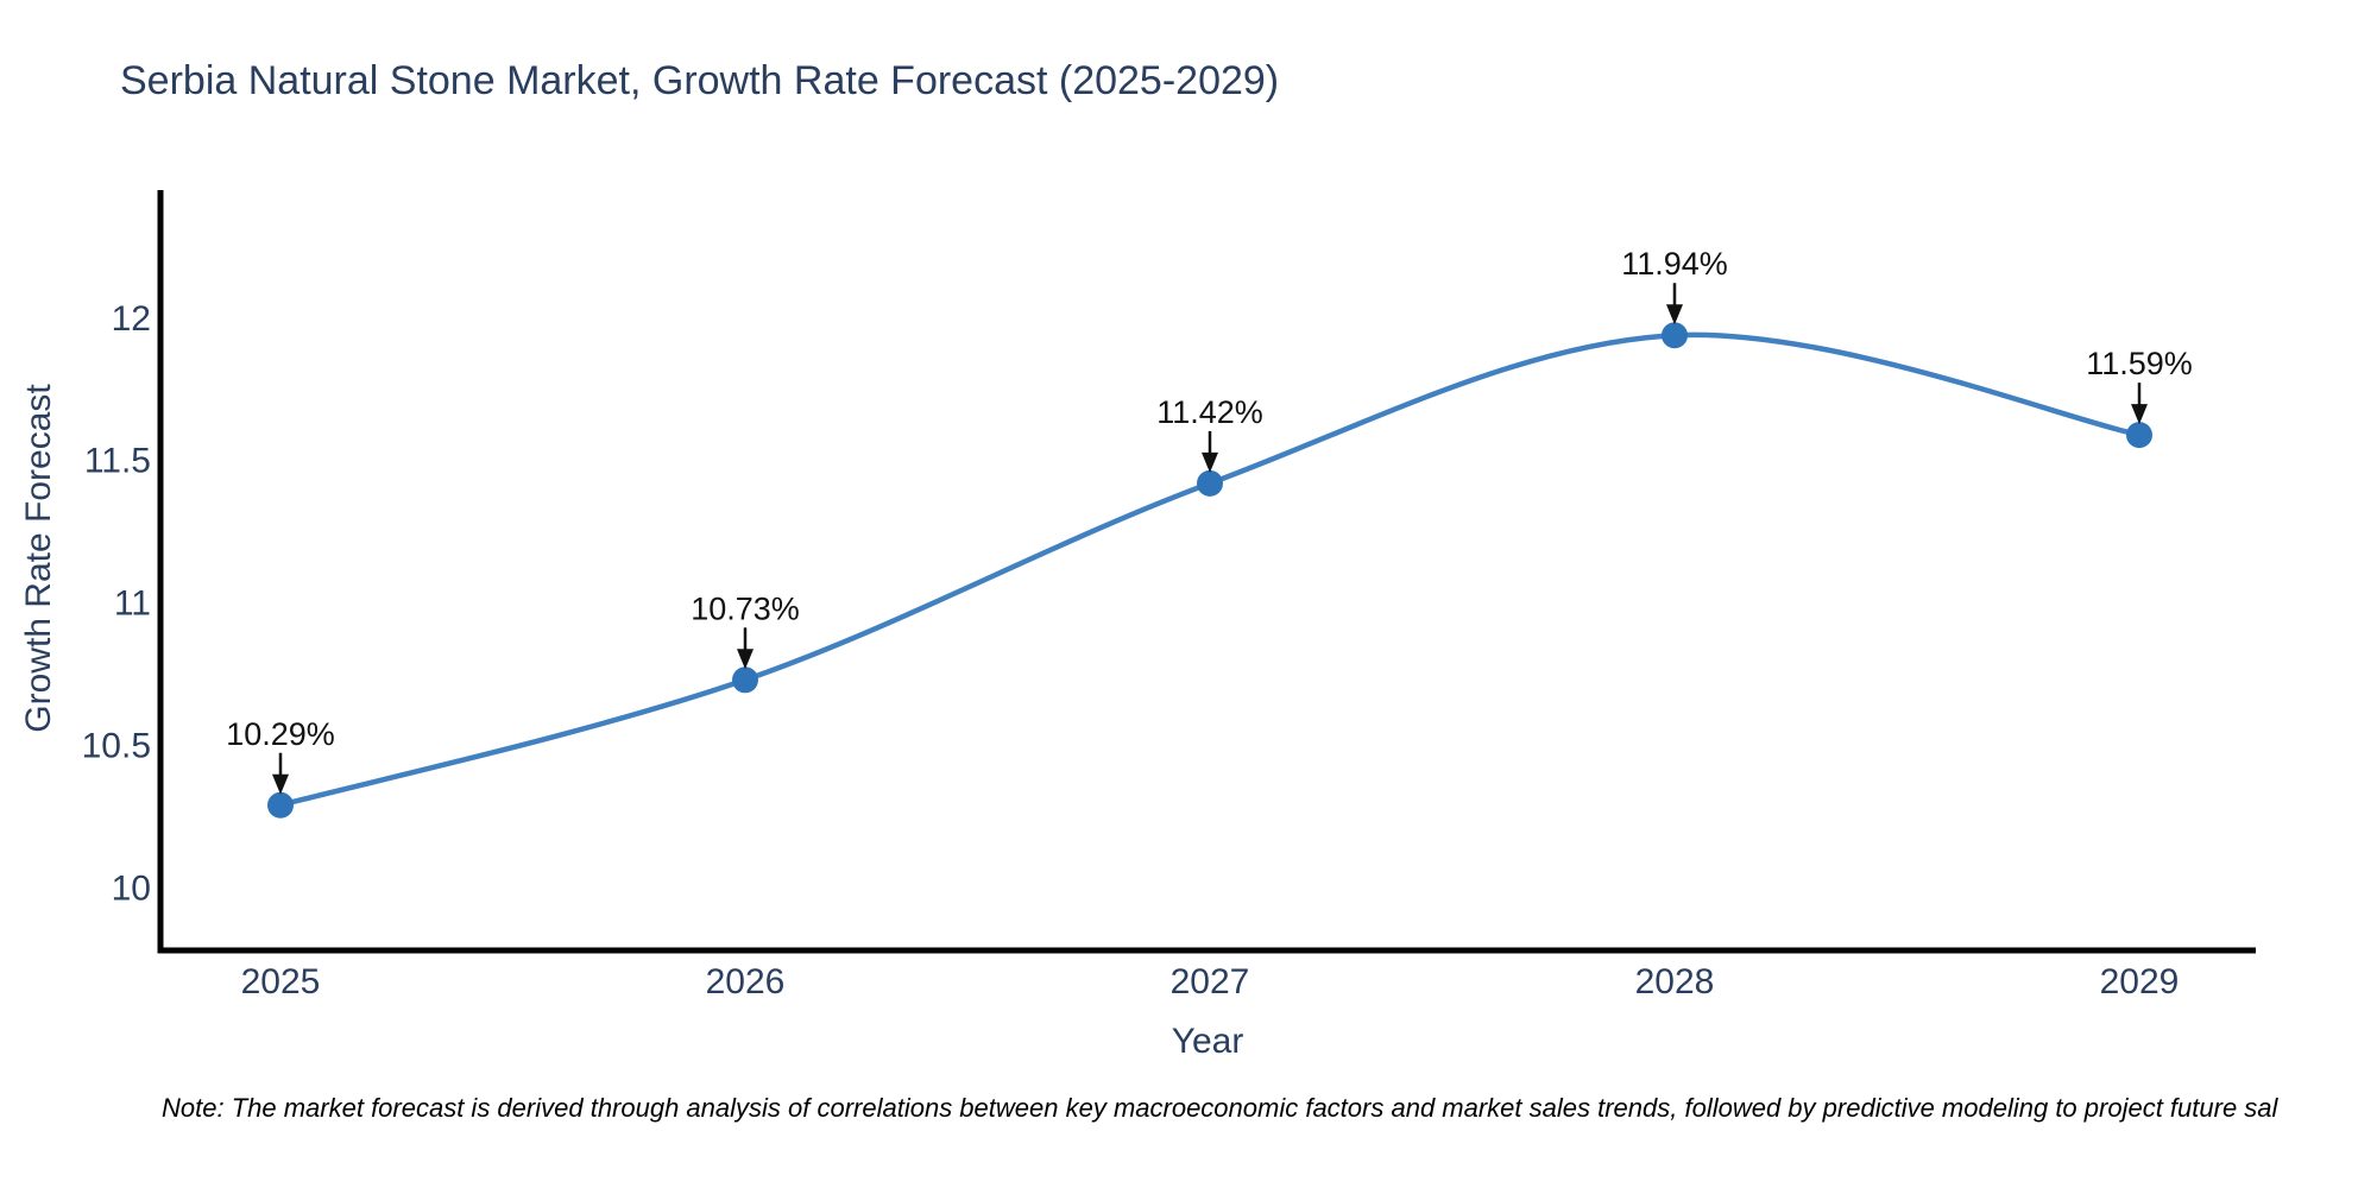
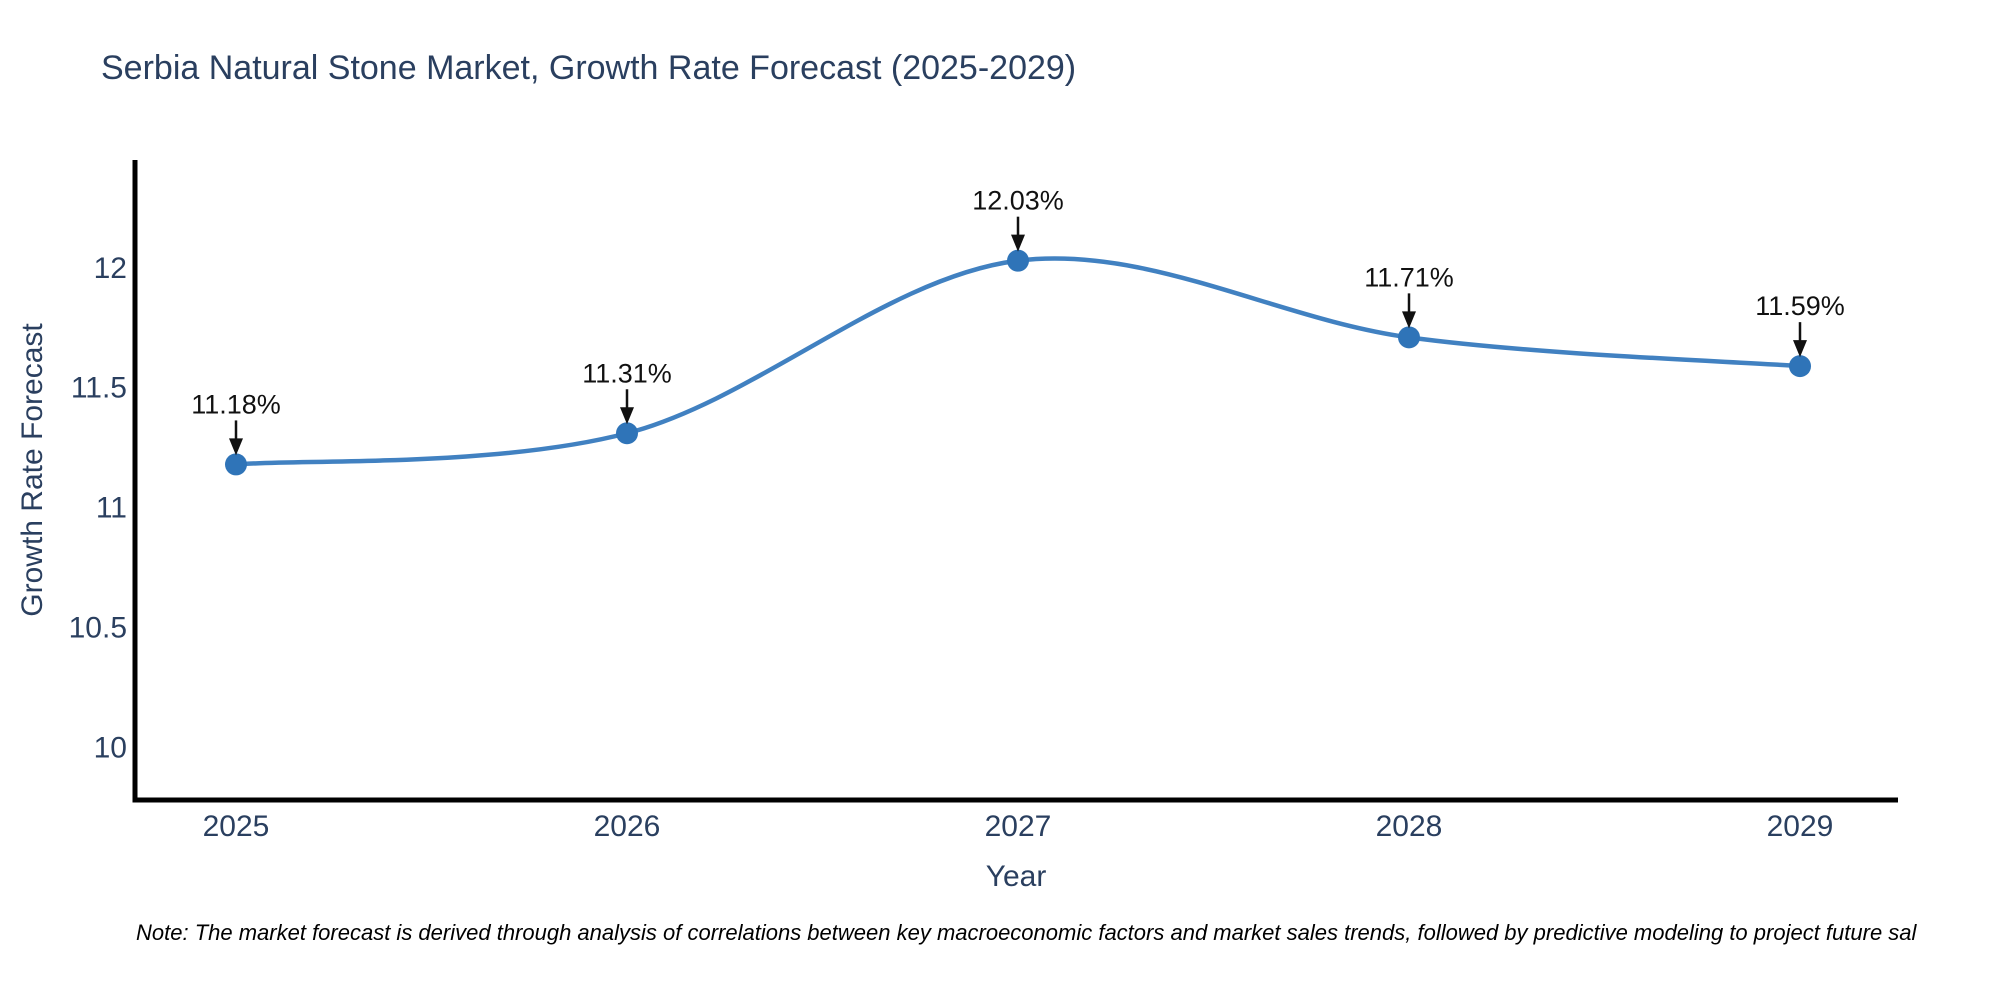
2025: 10.29% -> 11.18%
2026: 10.73% -> 11.31%
2027: 11.42% -> 12.03%
2028: 11.94% -> 11.71%
